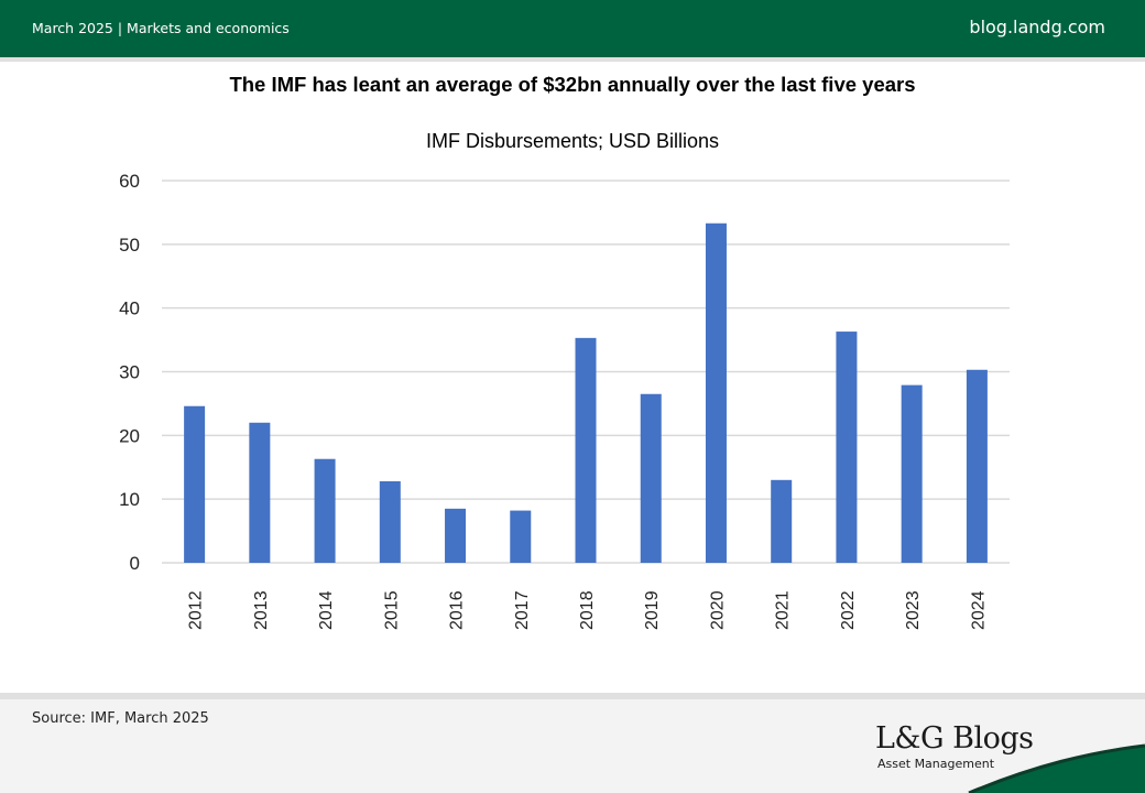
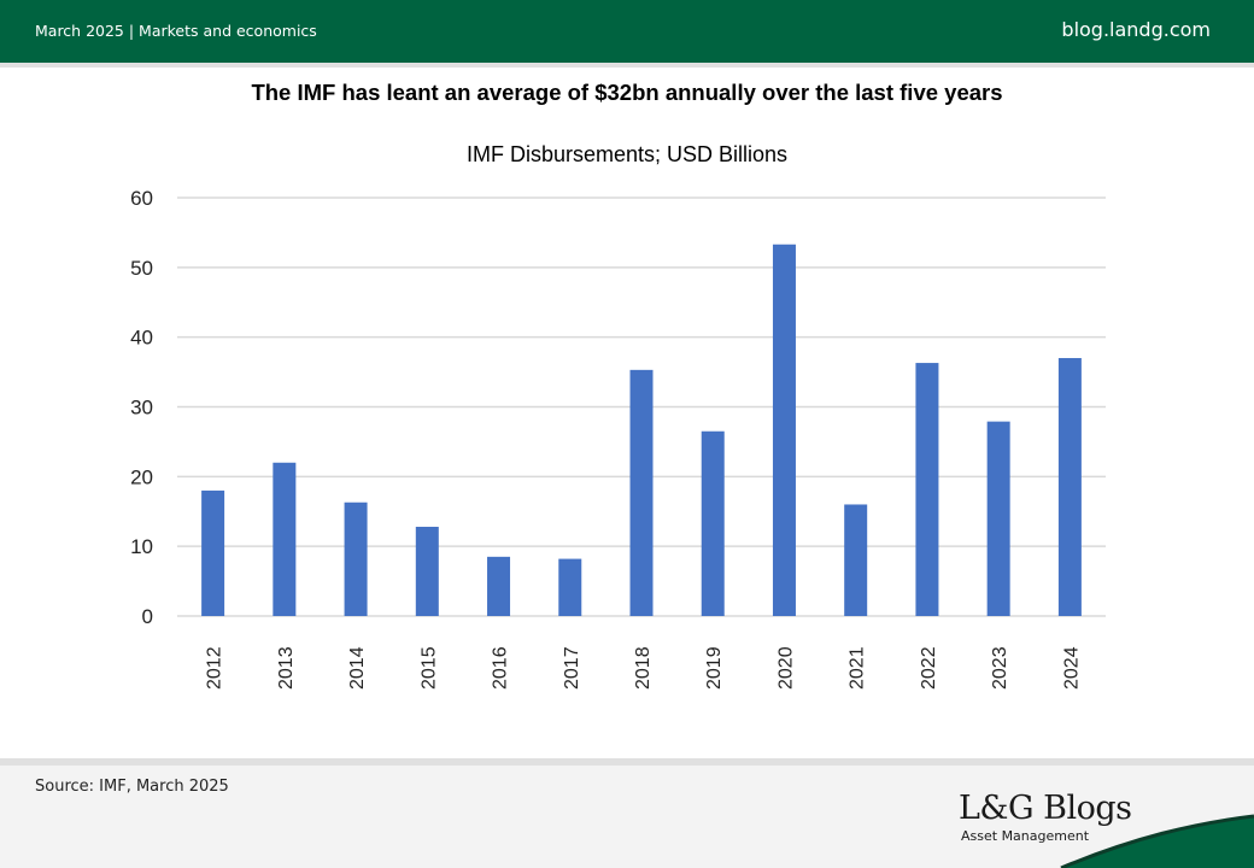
2012: 25 -> 18
2021: 13 -> 16
2024: 30 -> 37
